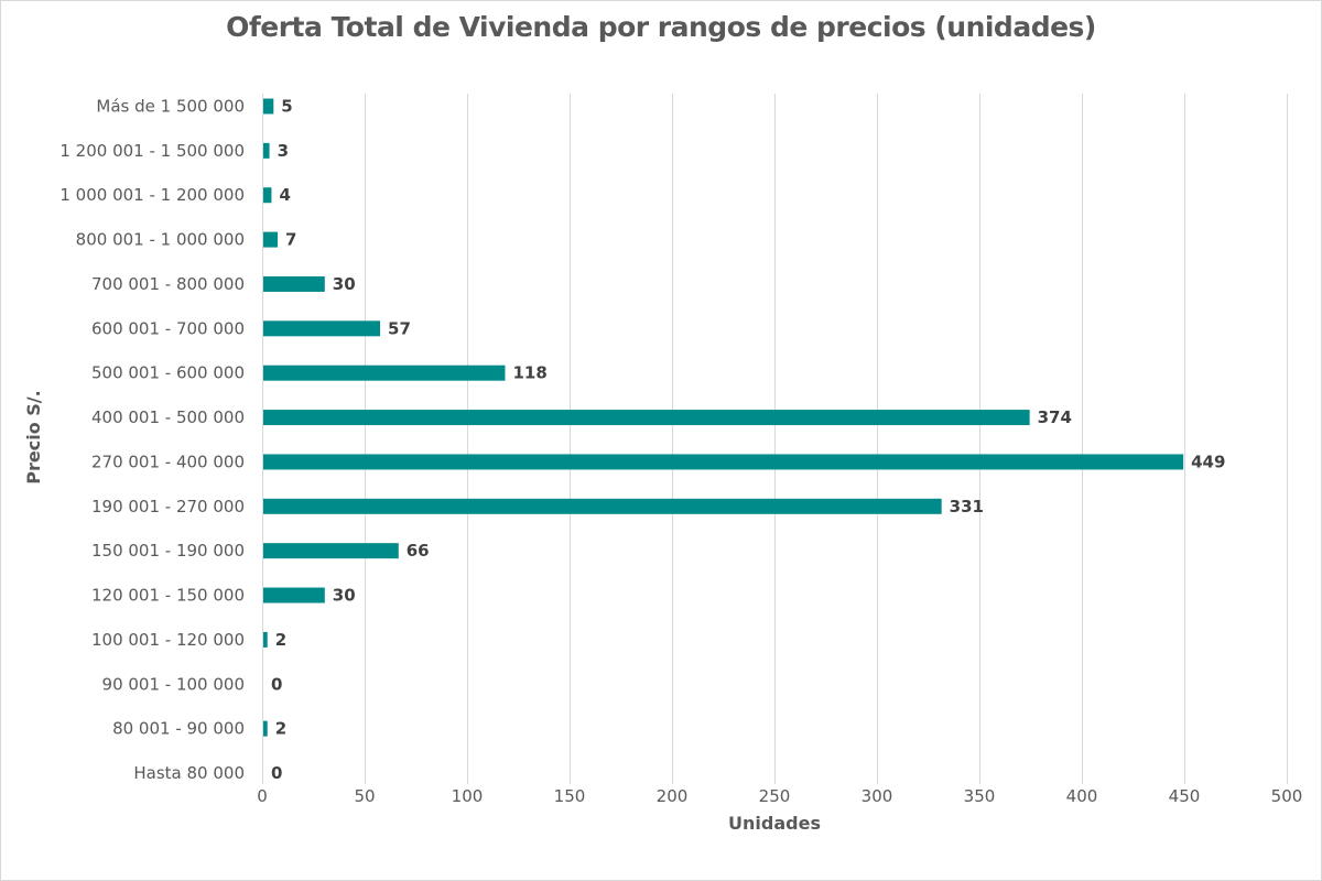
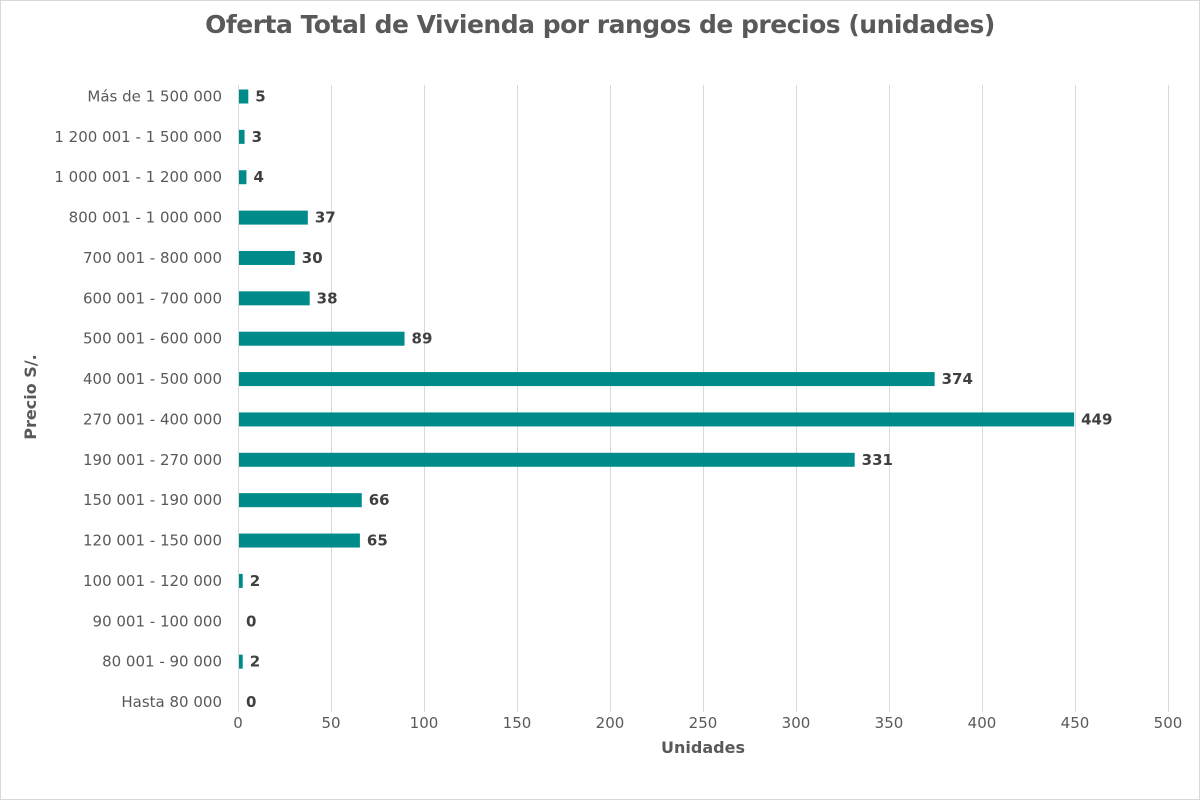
120 001 - 150 000: 30 -> 65
500 001 - 600 000: 118 -> 89
600 001 - 700 000: 57 -> 38
800 001 - 1 000 000: 7 -> 37
